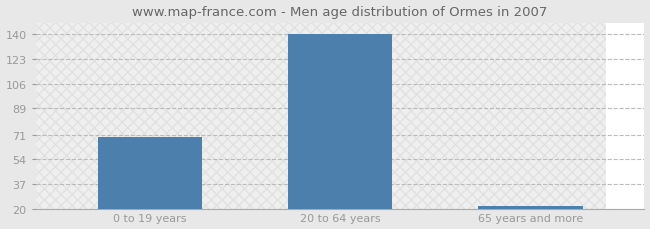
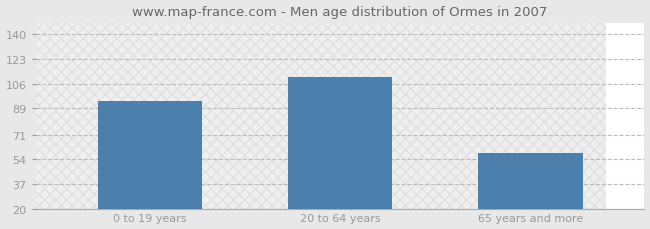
0 to 19 years: 69 -> 94
20 to 64 years: 140 -> 111
65 years and more: 22 -> 58
